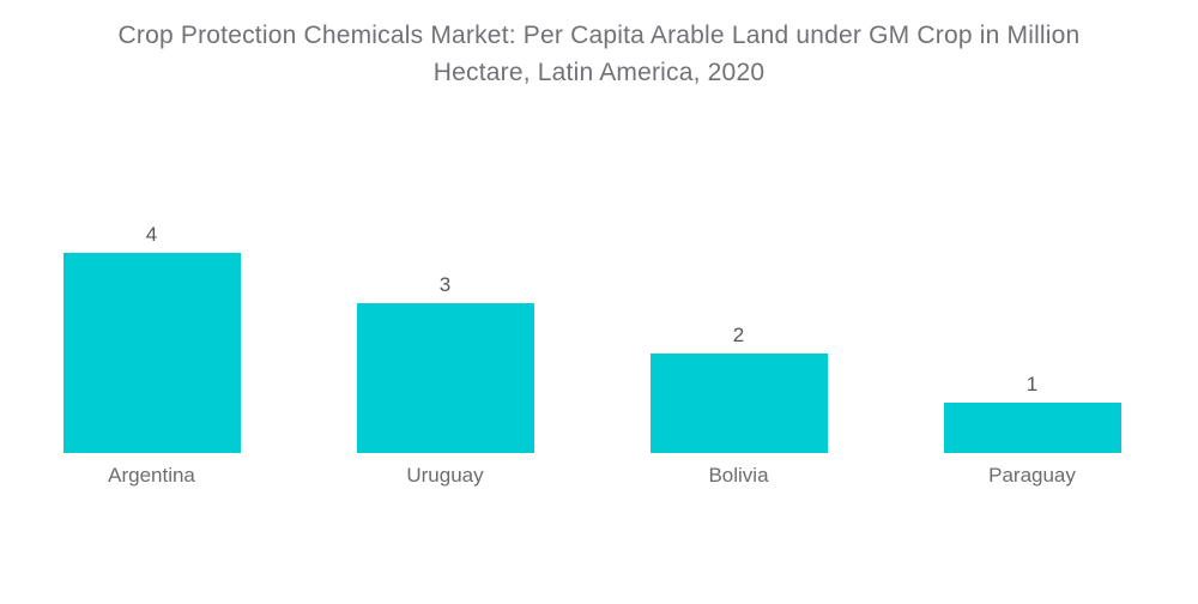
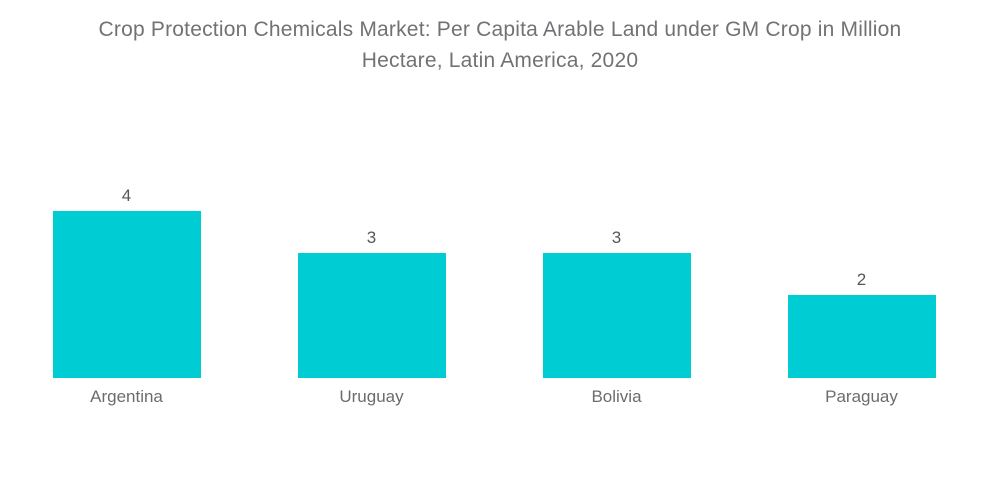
Bolivia: 2 -> 3
Paraguay: 1 -> 2
